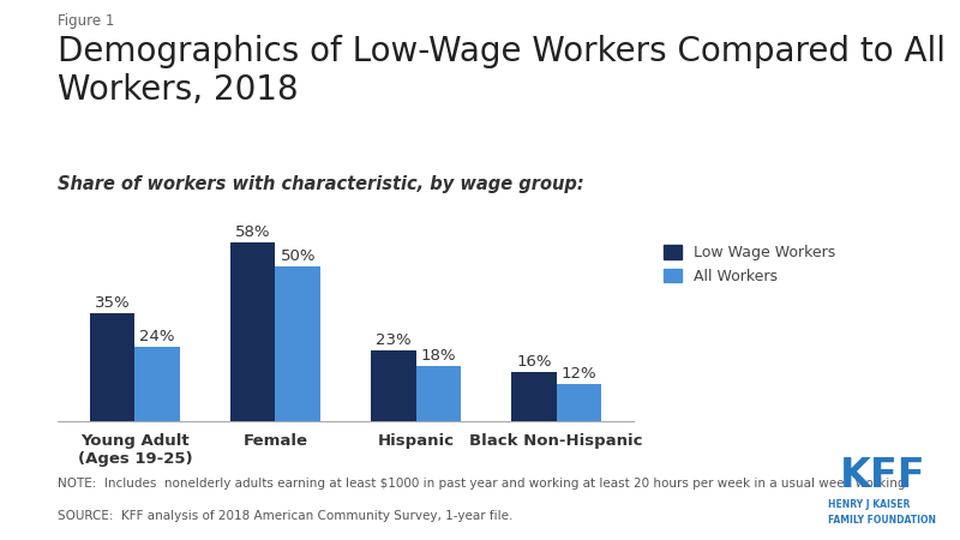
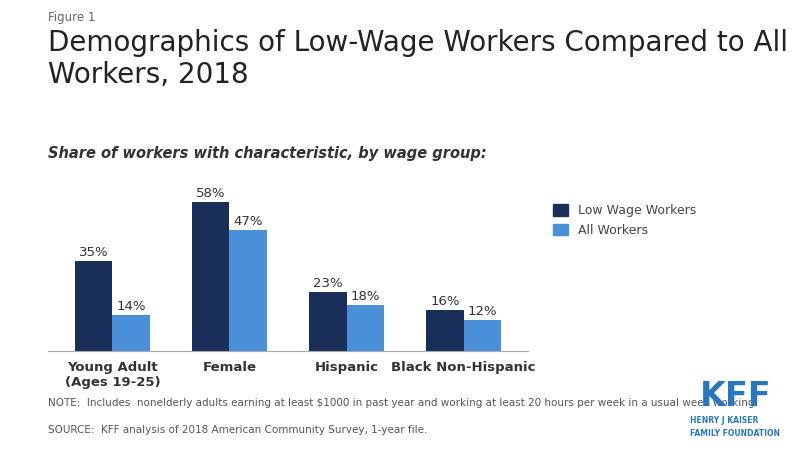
All Workers/Young Adult (Ages 19-25): 24% -> 14%
All Workers/Female: 50% -> 47%
